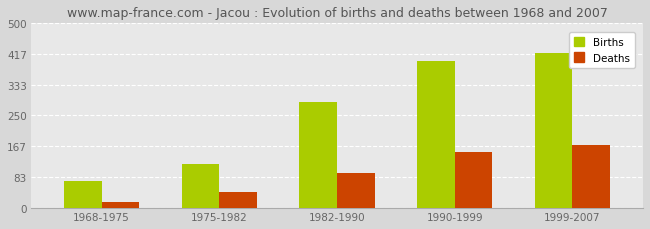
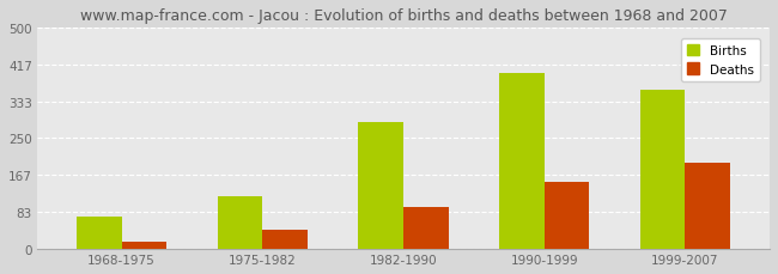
Births/1999-2007: 418 -> 360
Deaths/1999-2007: 170 -> 195
